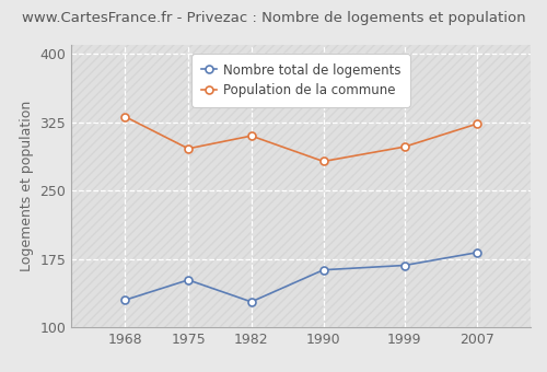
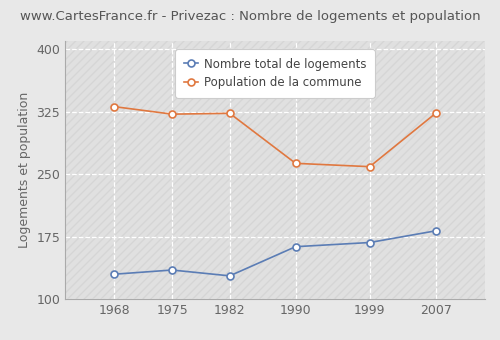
Nombre total de logements/1975: 152 -> 135
Population de la commune/1975: 296 -> 322
Population de la commune/1982: 310 -> 323
Population de la commune/1990: 282 -> 263
Population de la commune/1999: 298 -> 259
